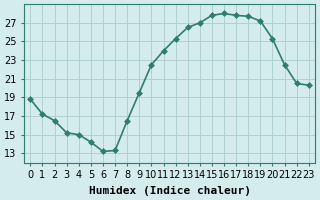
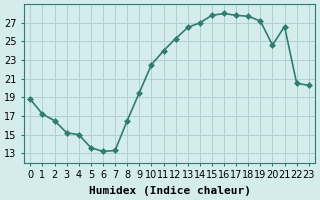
5: 14.2 -> 13.6
20: 25.3 -> 24.6
21: 22.5 -> 26.6
